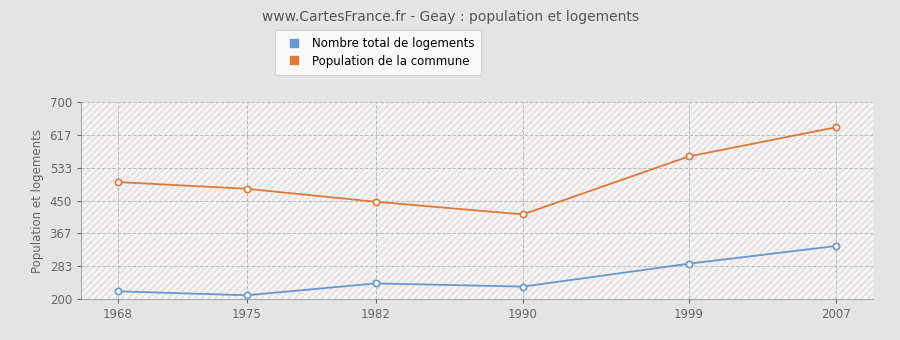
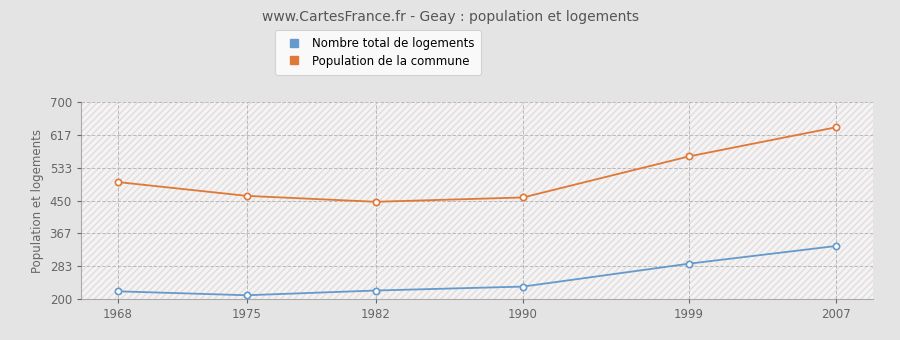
Population de la commune/1975: 480 -> 462
Nombre total de logements/1982: 240 -> 222
Population de la commune/1990: 415 -> 458
